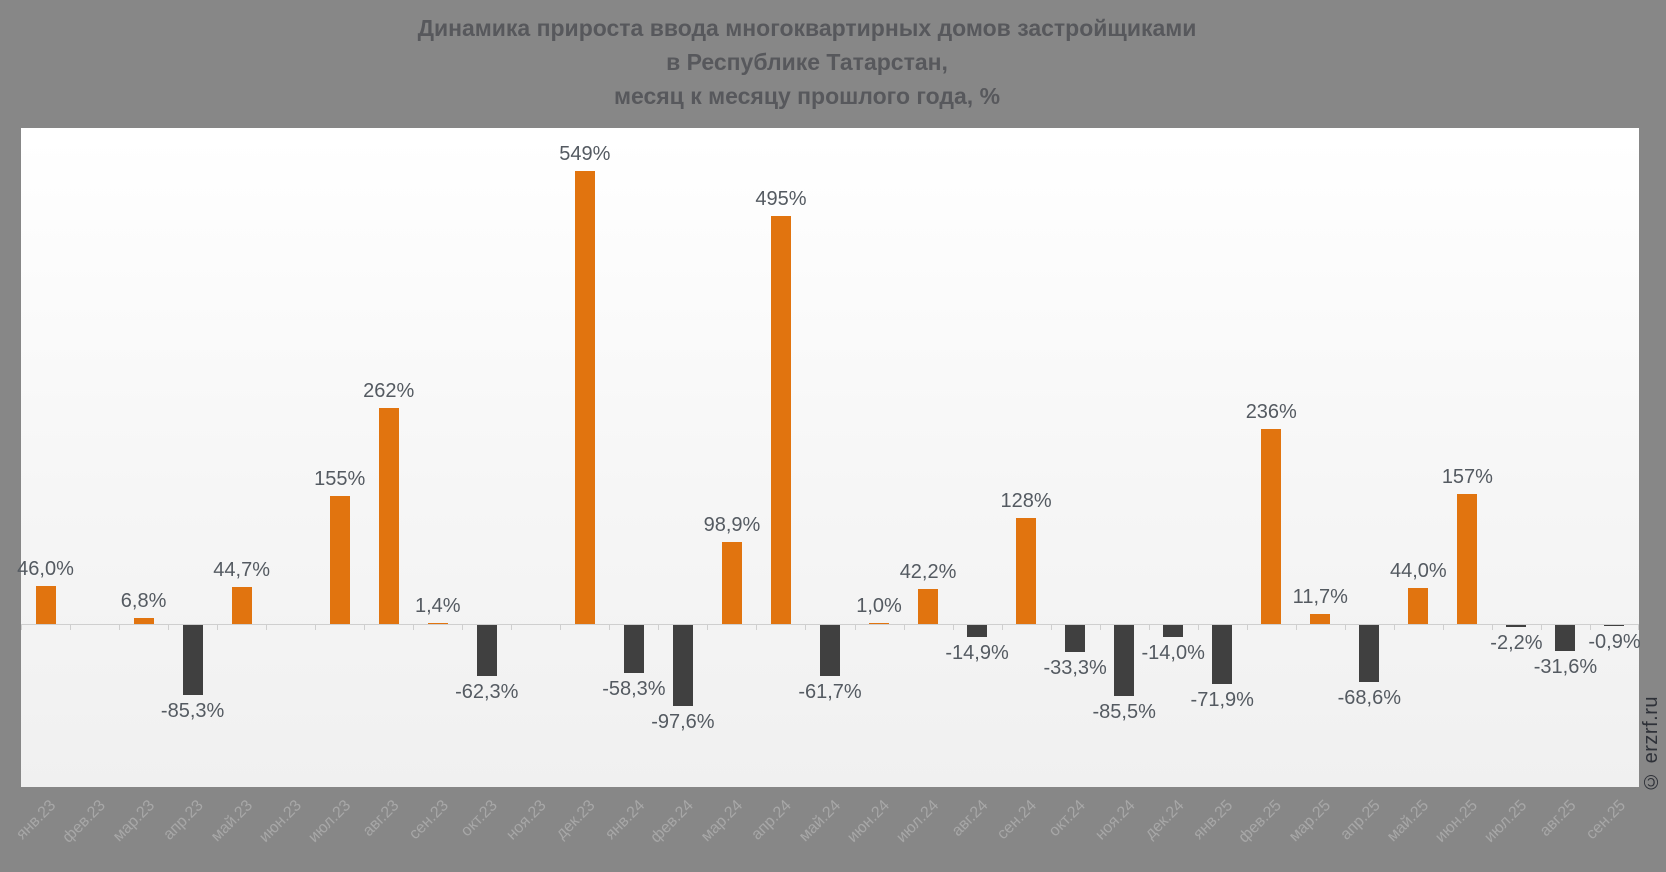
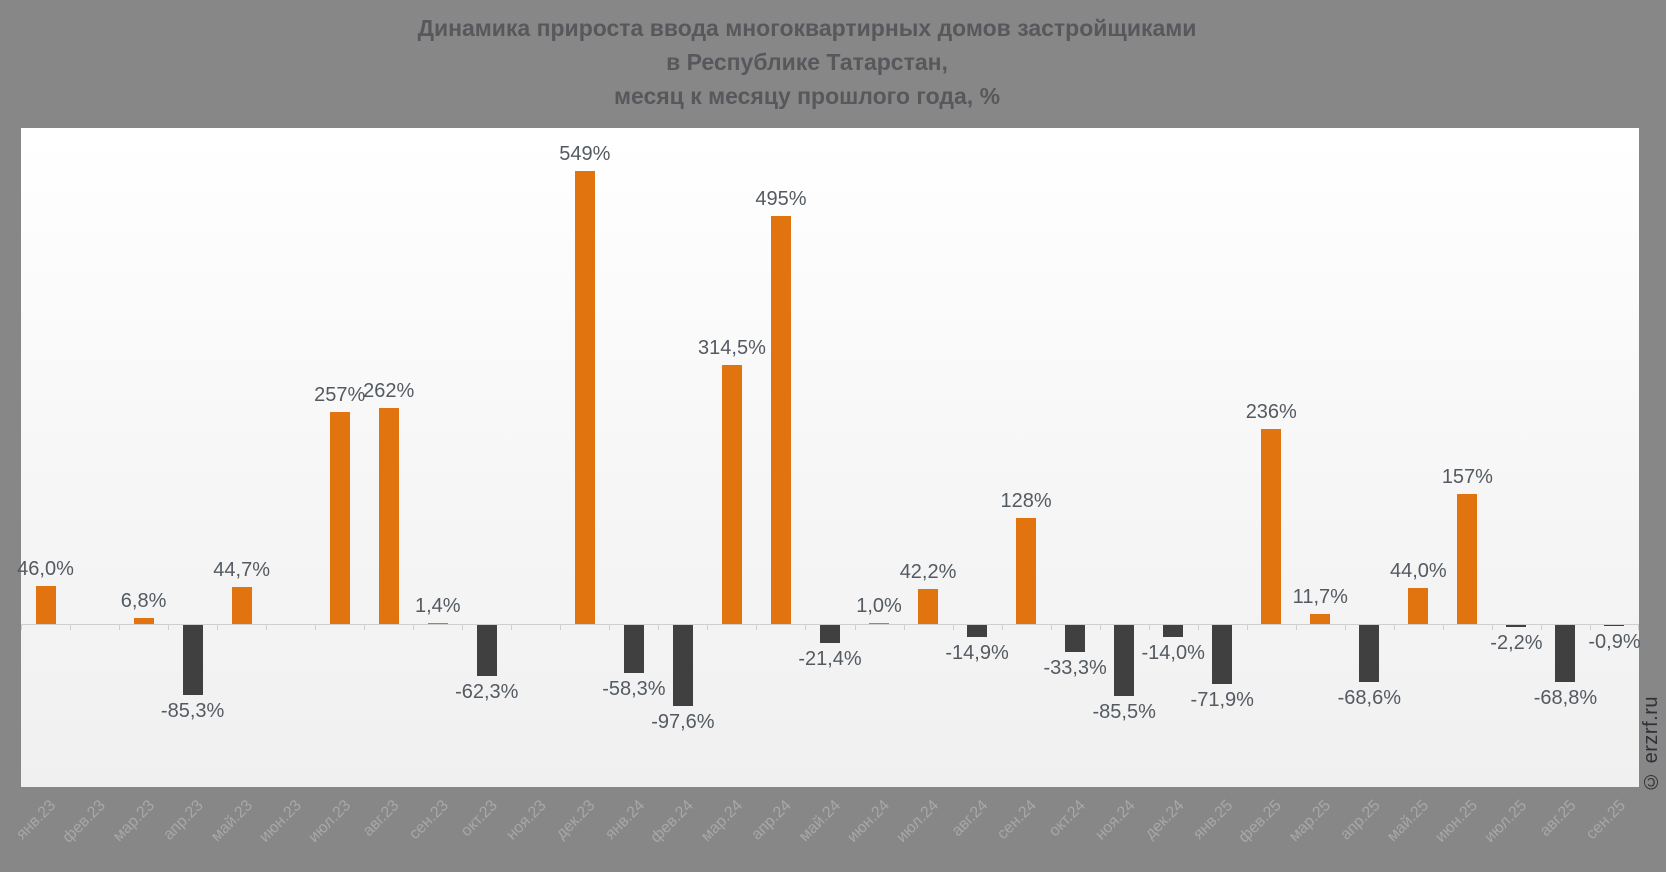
июл.23: 155% -> 257%
мар.24: 98,9% -> 314,5%
май.24: -61,7% -> -21,4%
авг.25: -31,6% -> -68,8%
